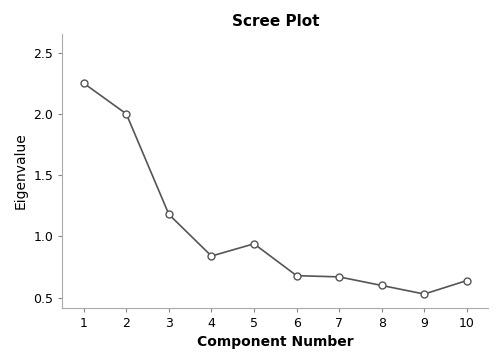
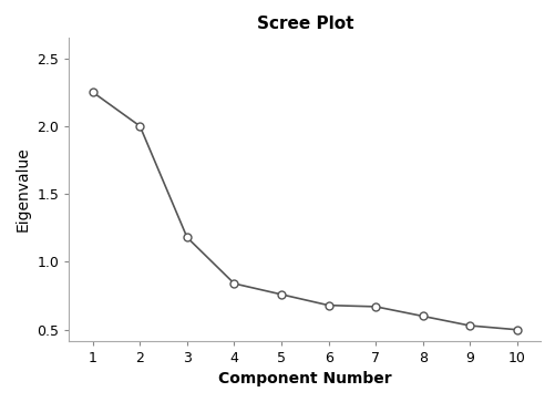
5: 0.94 -> 0.76
10: 0.64 -> 0.50
